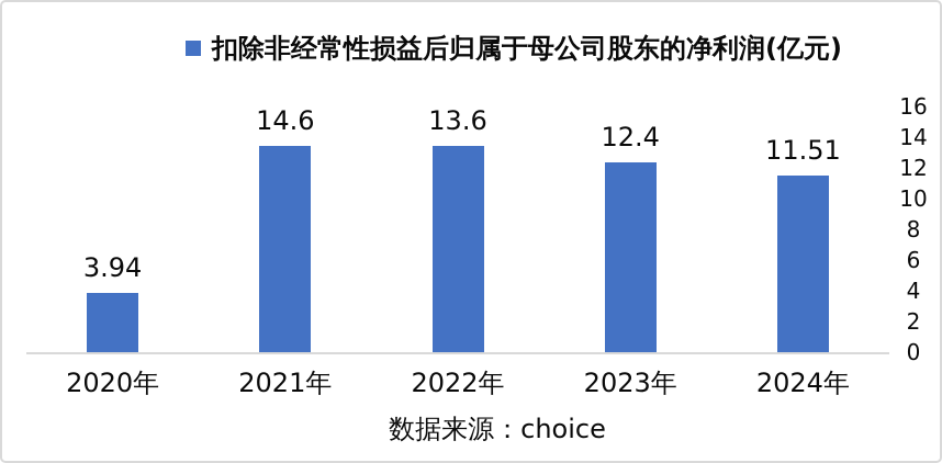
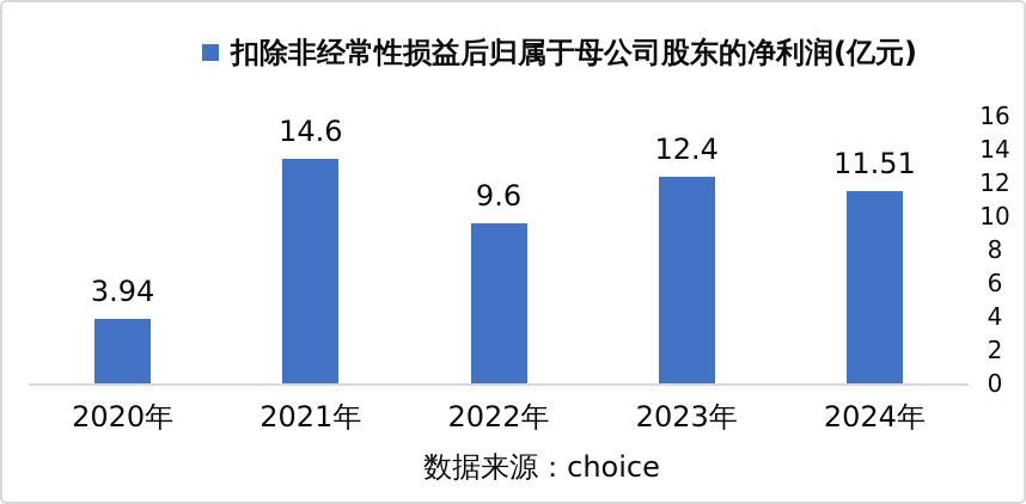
2022年: 13.6 -> 9.6
